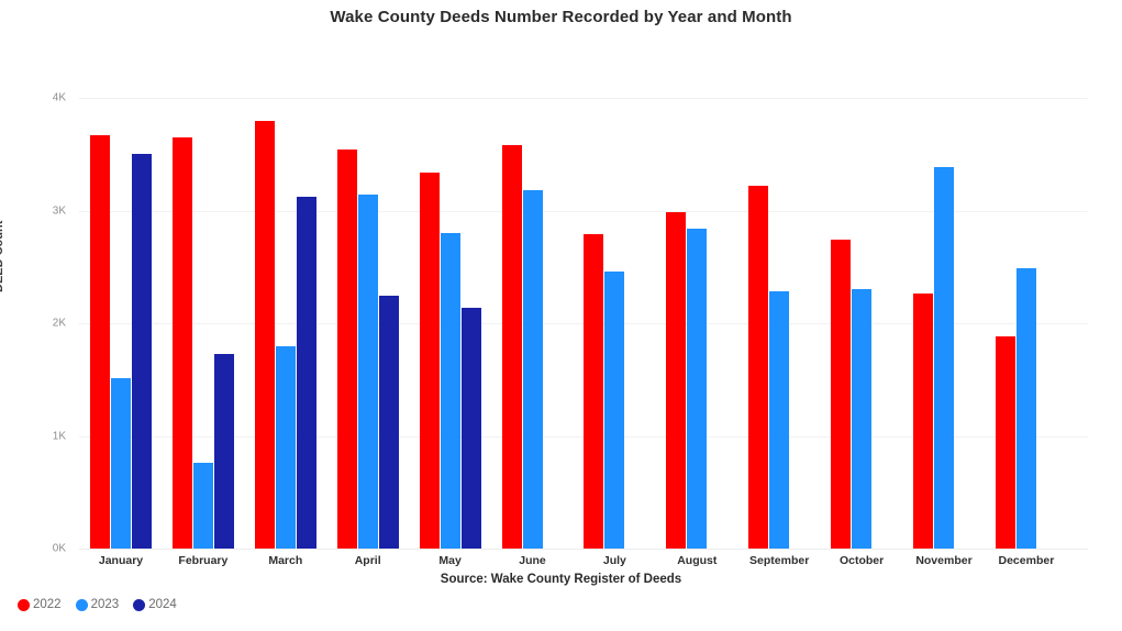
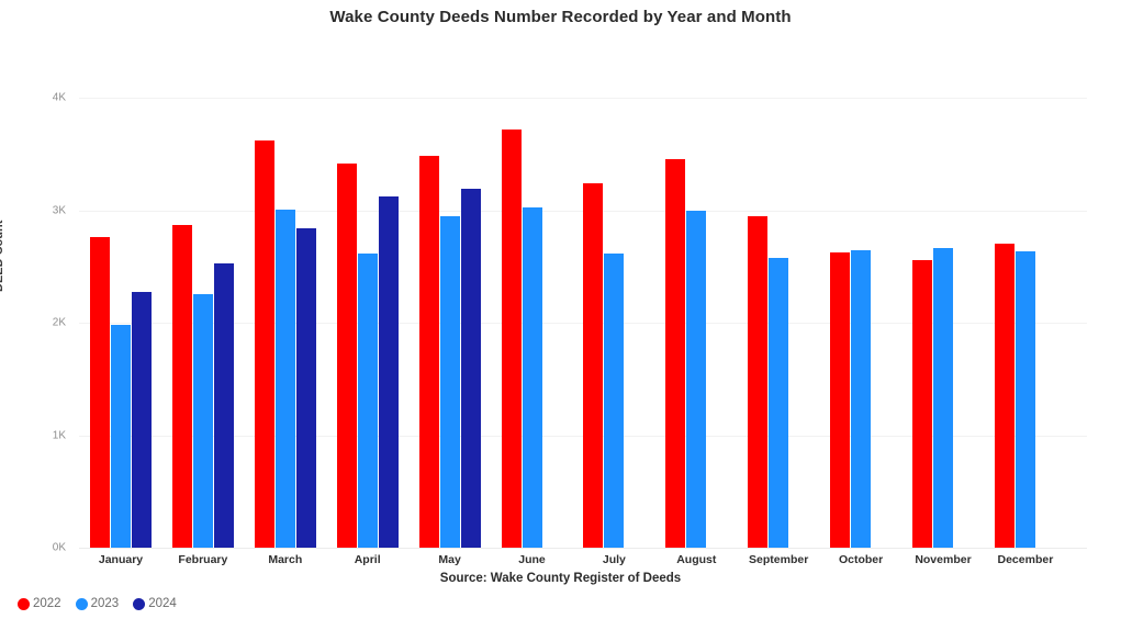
2022/January: 3.67K -> 2.76K
2023/January: 1.51K -> 1.98K
2024/January: 3.50K -> 2.27K
2022/February: 3.65K -> 2.87K
2023/February: 0.76K -> 2.26K
2024/February: 1.73K -> 2.52K
2022/March: 3.80K -> 3.62K
2023/March: 1.80K -> 3.00K
2024/March: 3.12K -> 2.84K
2022/April: 3.54K -> 3.42K
2023/April: 3.14K -> 2.62K
2024/April: 2.24K -> 3.12K
2022/May: 3.34K -> 3.48K
2023/May: 2.80K -> 2.95K
2024/May: 2.14K -> 3.19K
2022/June: 3.58K -> 3.72K
2023/June: 3.18K -> 3.02K
2022/July: 2.79K -> 3.24K
2023/July: 2.46K -> 2.61K
2022/August: 2.99K -> 3.46K
2023/August: 2.84K -> 3.00K
2022/September: 3.22K -> 2.95K
2023/September: 2.28K -> 2.58K
2022/October: 2.74K -> 2.62K
2023/October: 2.30K -> 2.64K
2022/November: 2.26K -> 2.56K
2023/November: 3.39K -> 2.66K
2022/December: 1.88K -> 2.70K
2023/December: 2.49K -> 2.64K
